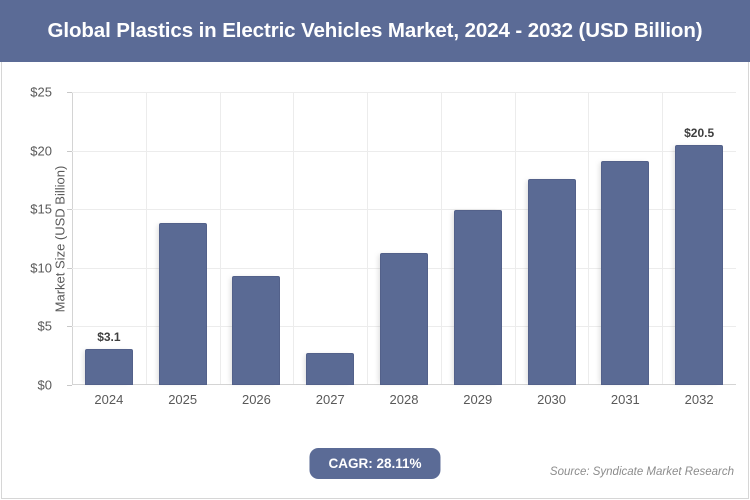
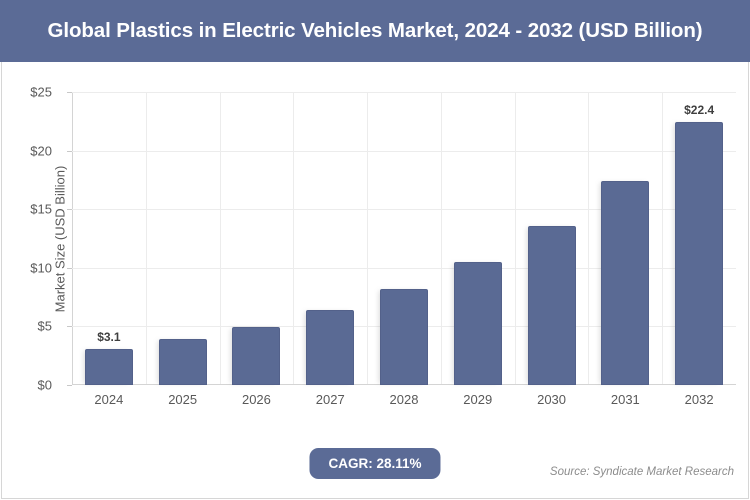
2025: $13.8 -> $3.9
2026: $9.3 -> $5.0
2027: $2.7 -> $6.4
2028: $11.3 -> $8.2
2029: $14.9 -> $10.5
2030: $17.6 -> $13.6
2031: $19.1 -> $17.4
2032: $20.5 -> $22.4
